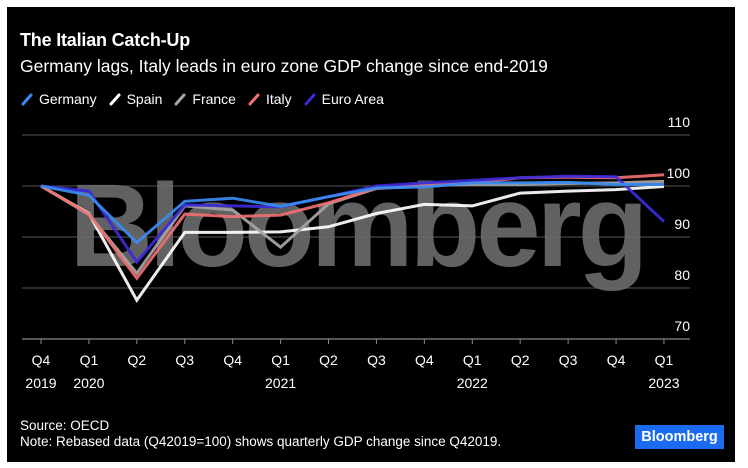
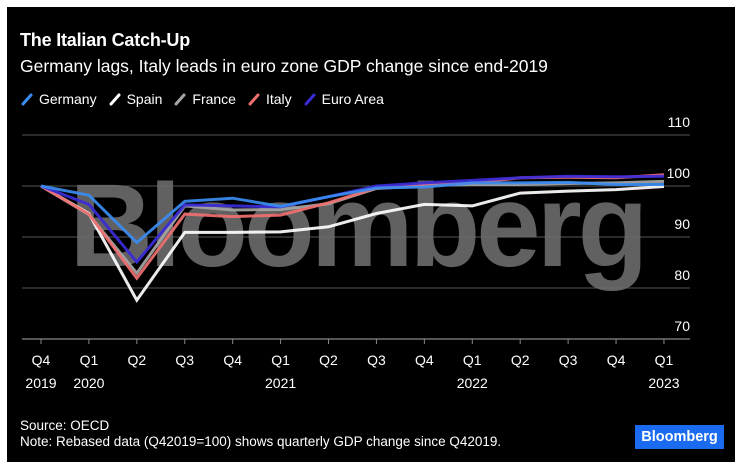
Euro Area/Q1 2020: 99 -> 96
France/Q1 2021: 88 -> 95
Euro Area/Q1 2023: 93 -> 102
